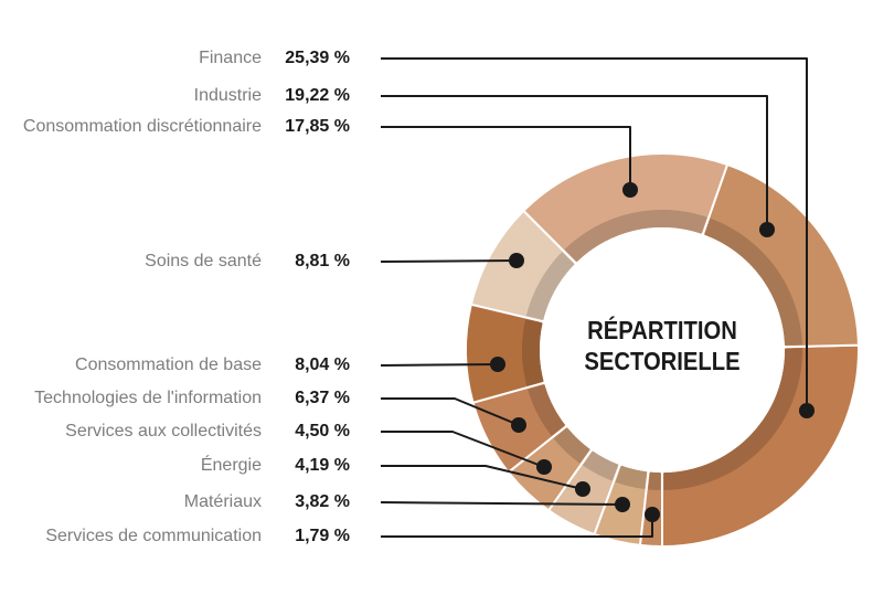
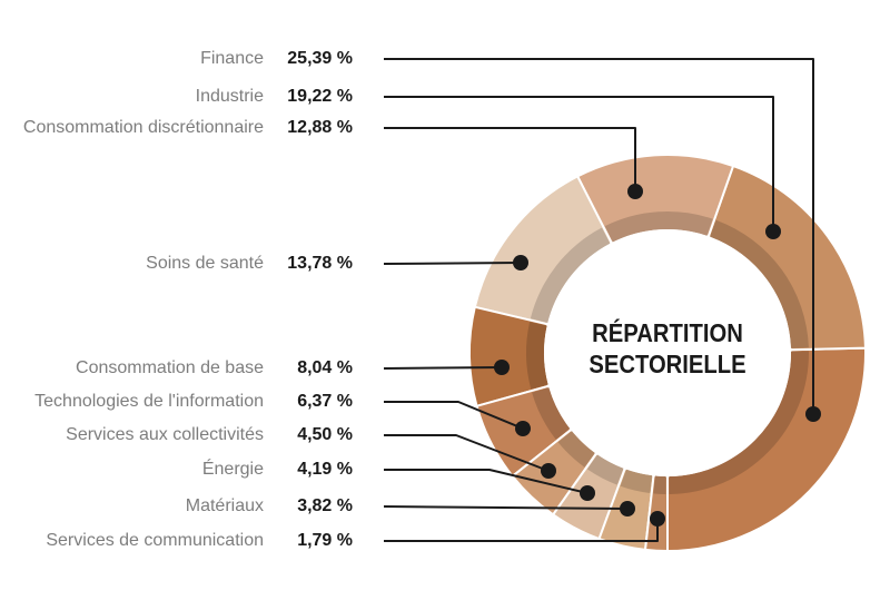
Consommation discrétionnaire: 17,85 -> 12,88
Soins de santé: 8,81 -> 13,78
